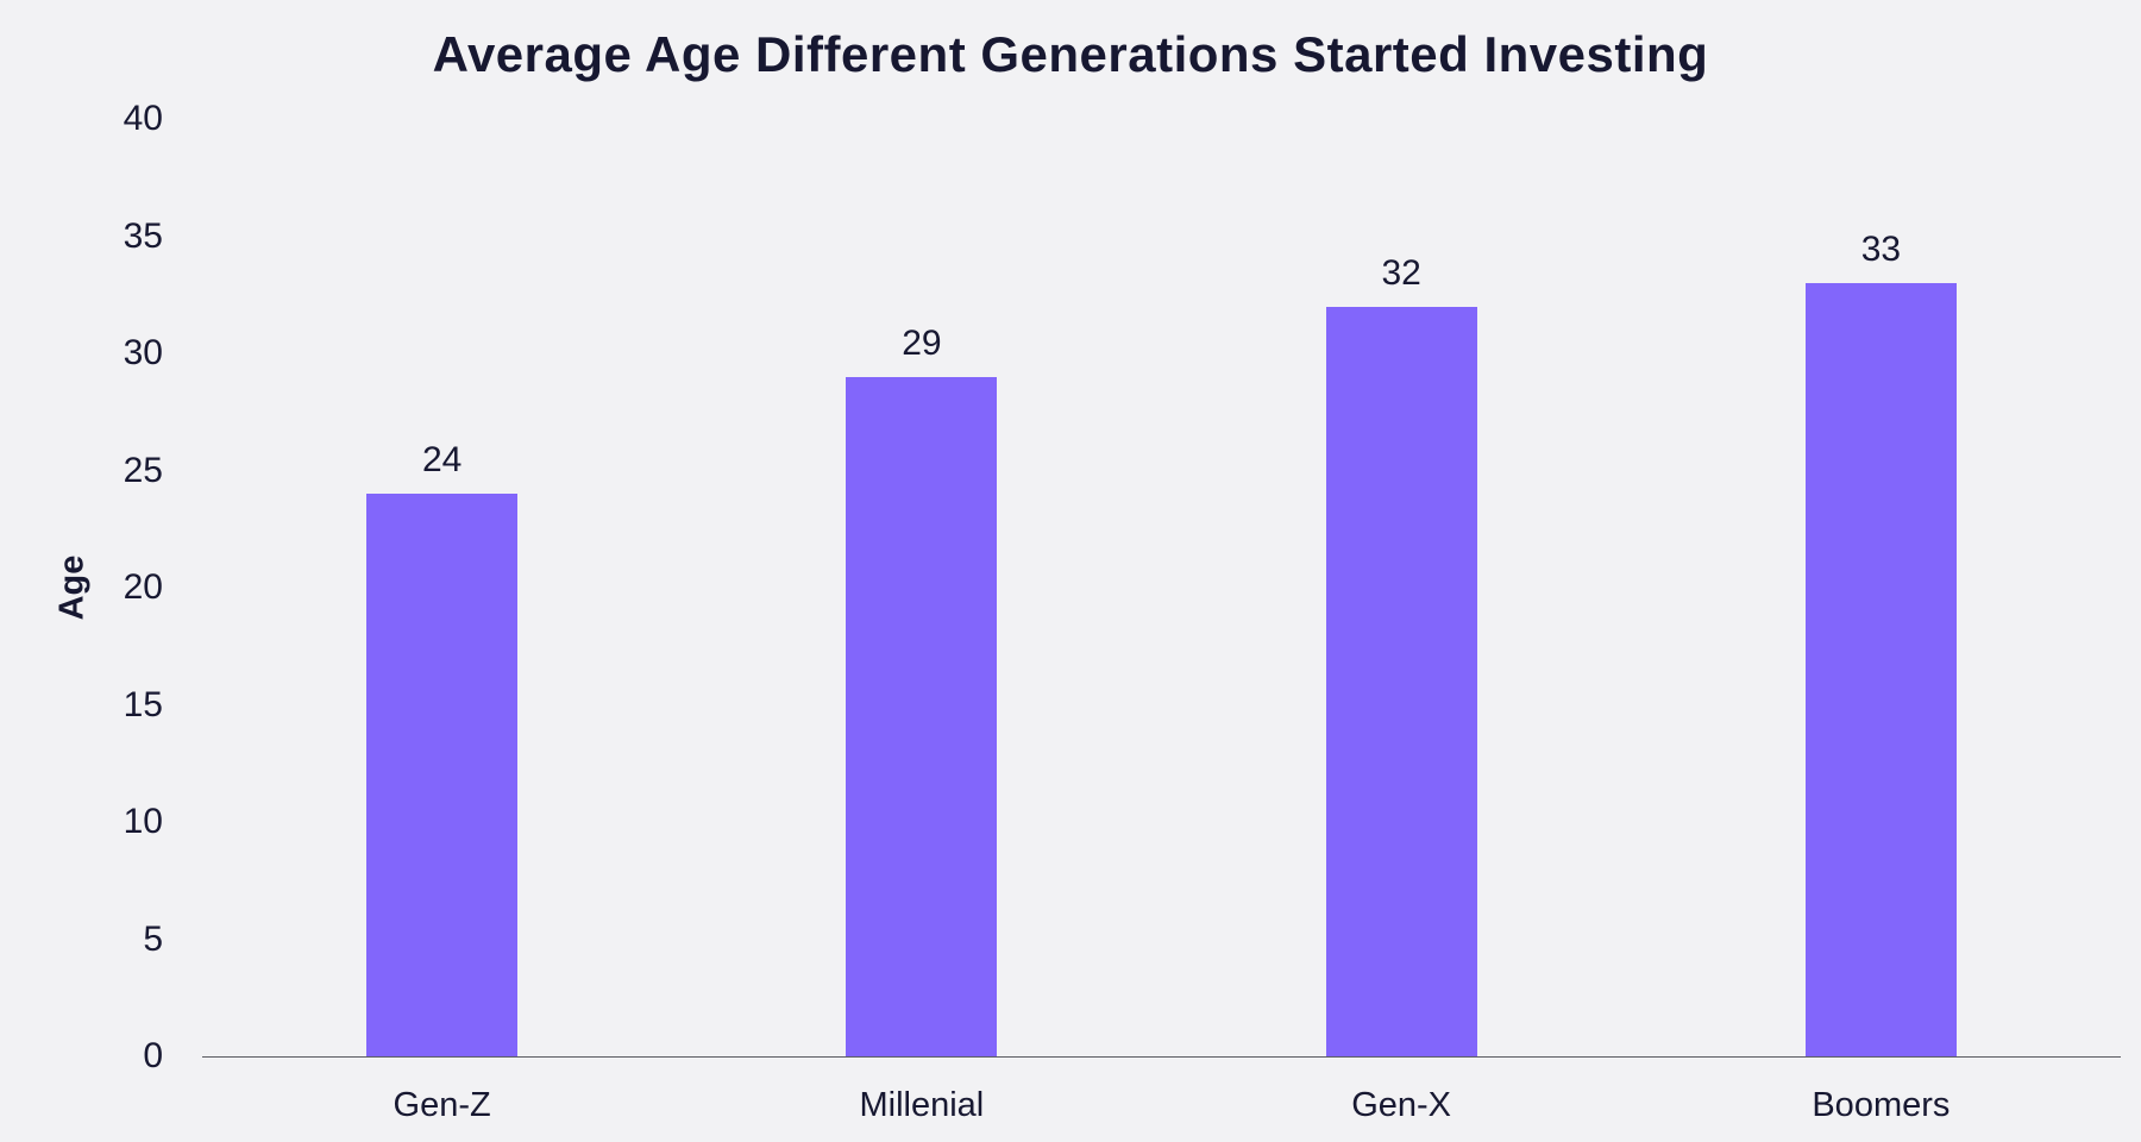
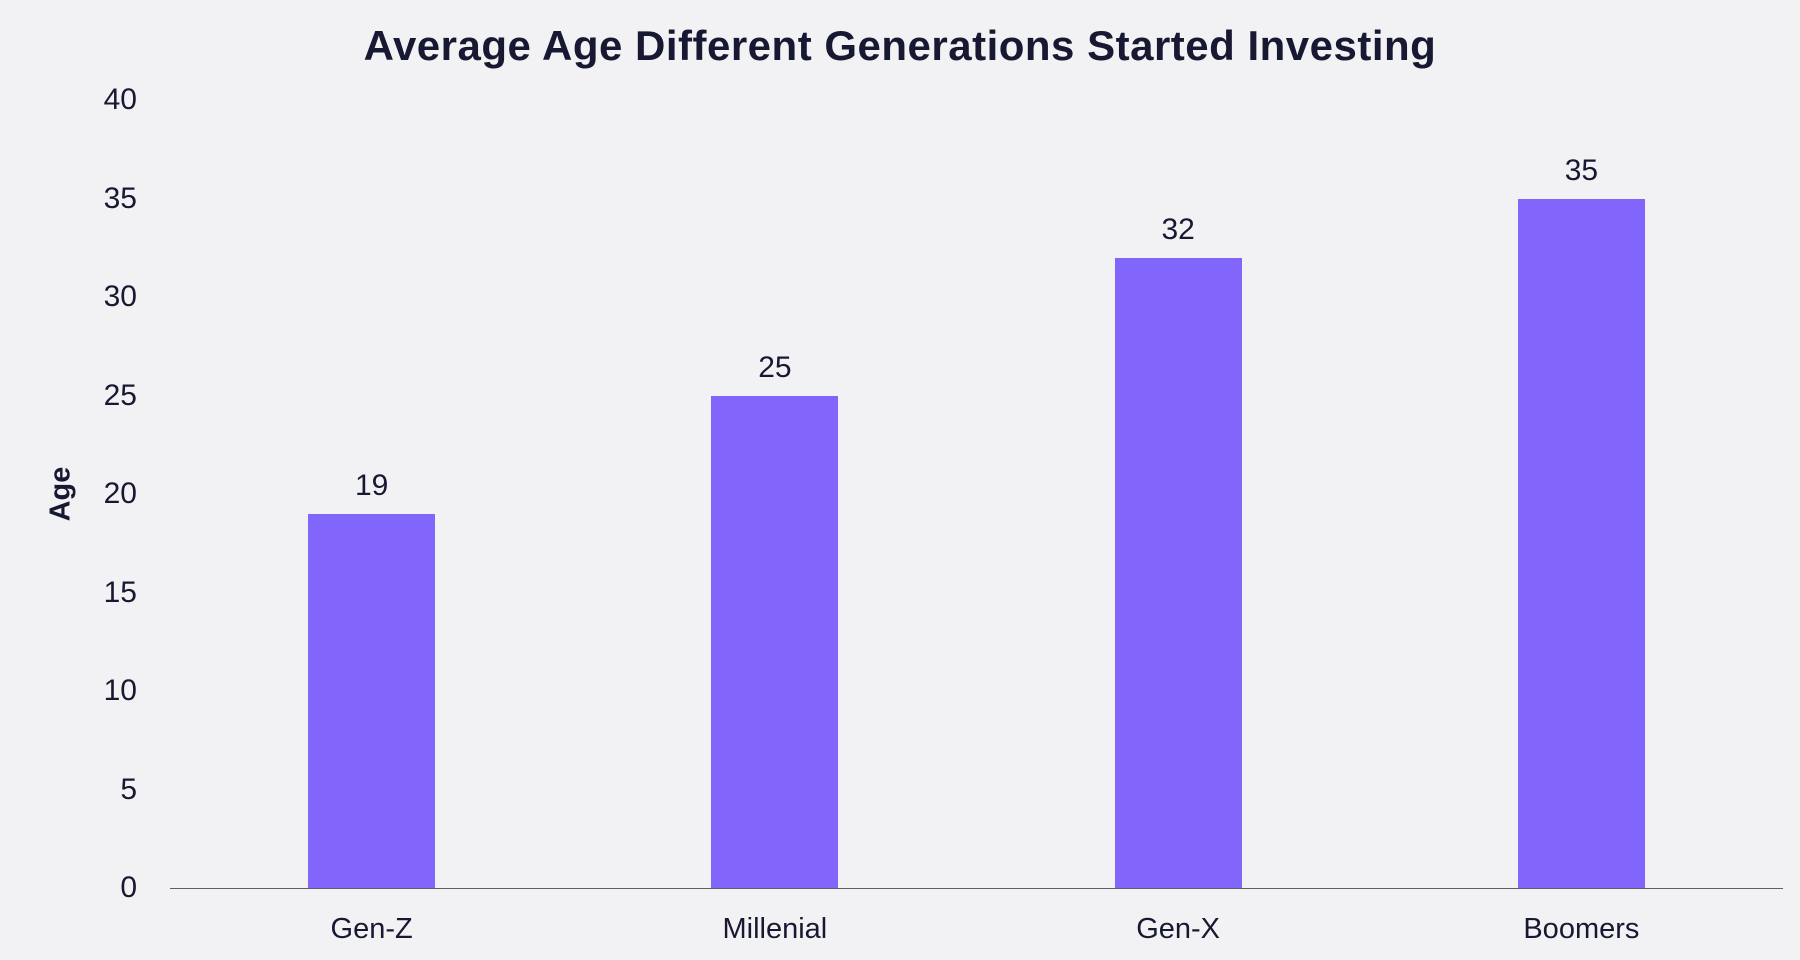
Gen-Z: 24 -> 19
Millenial: 29 -> 25
Boomers: 33 -> 35
